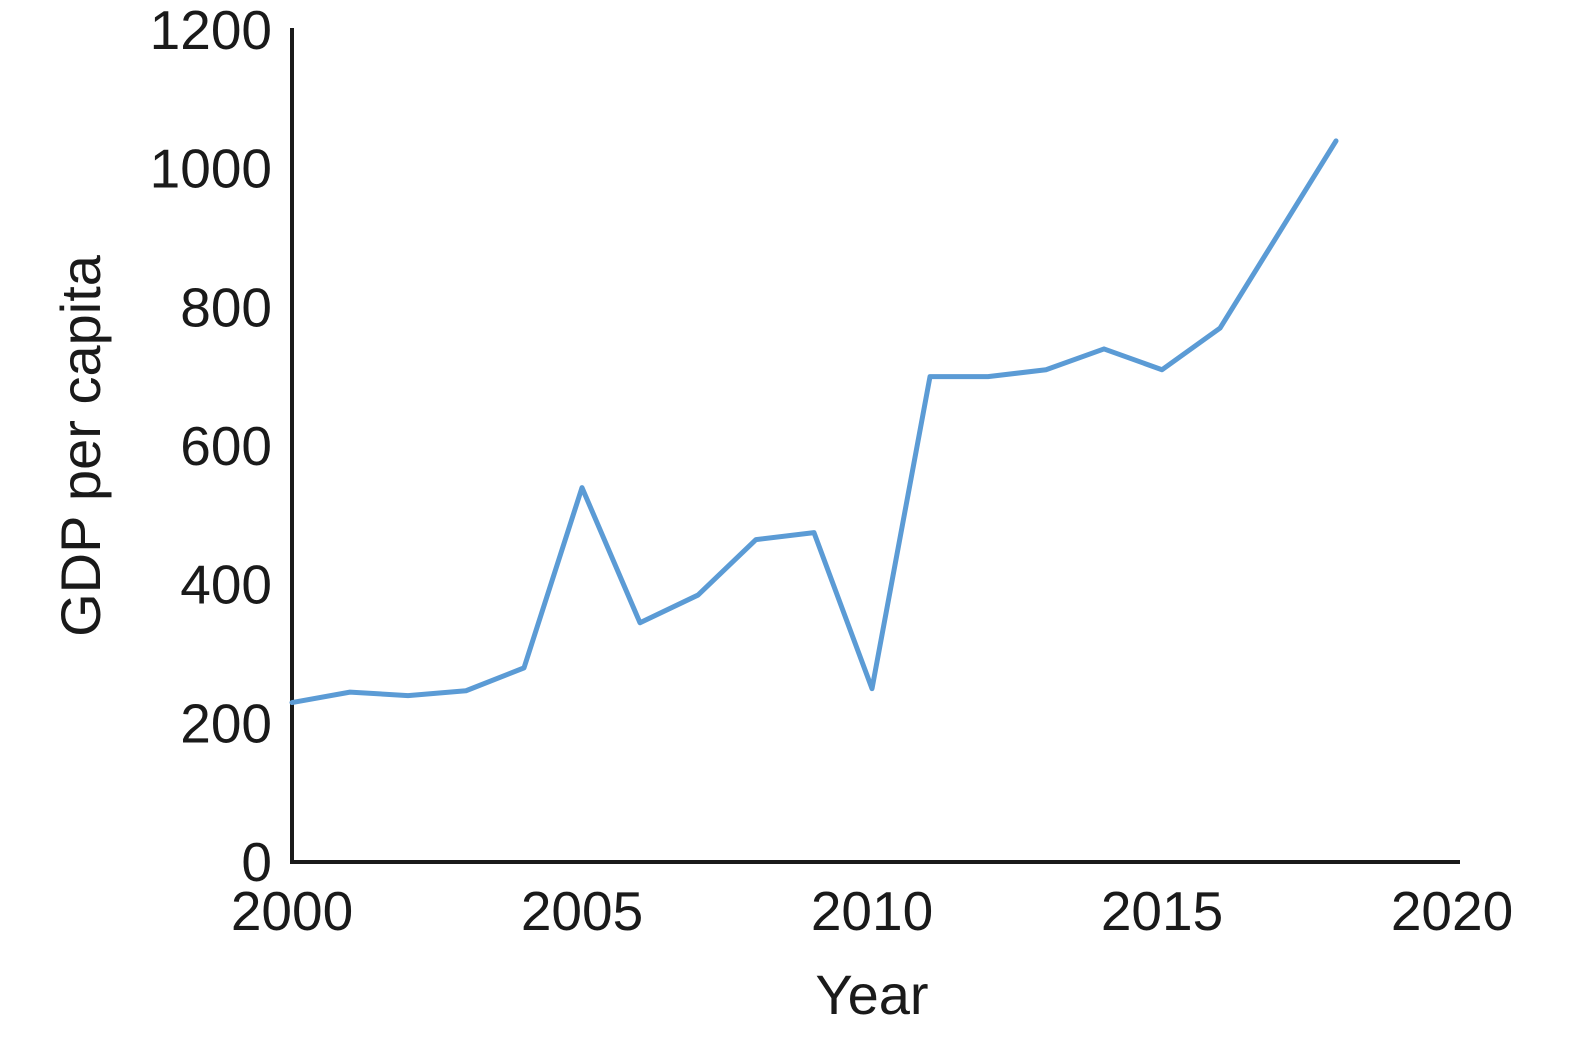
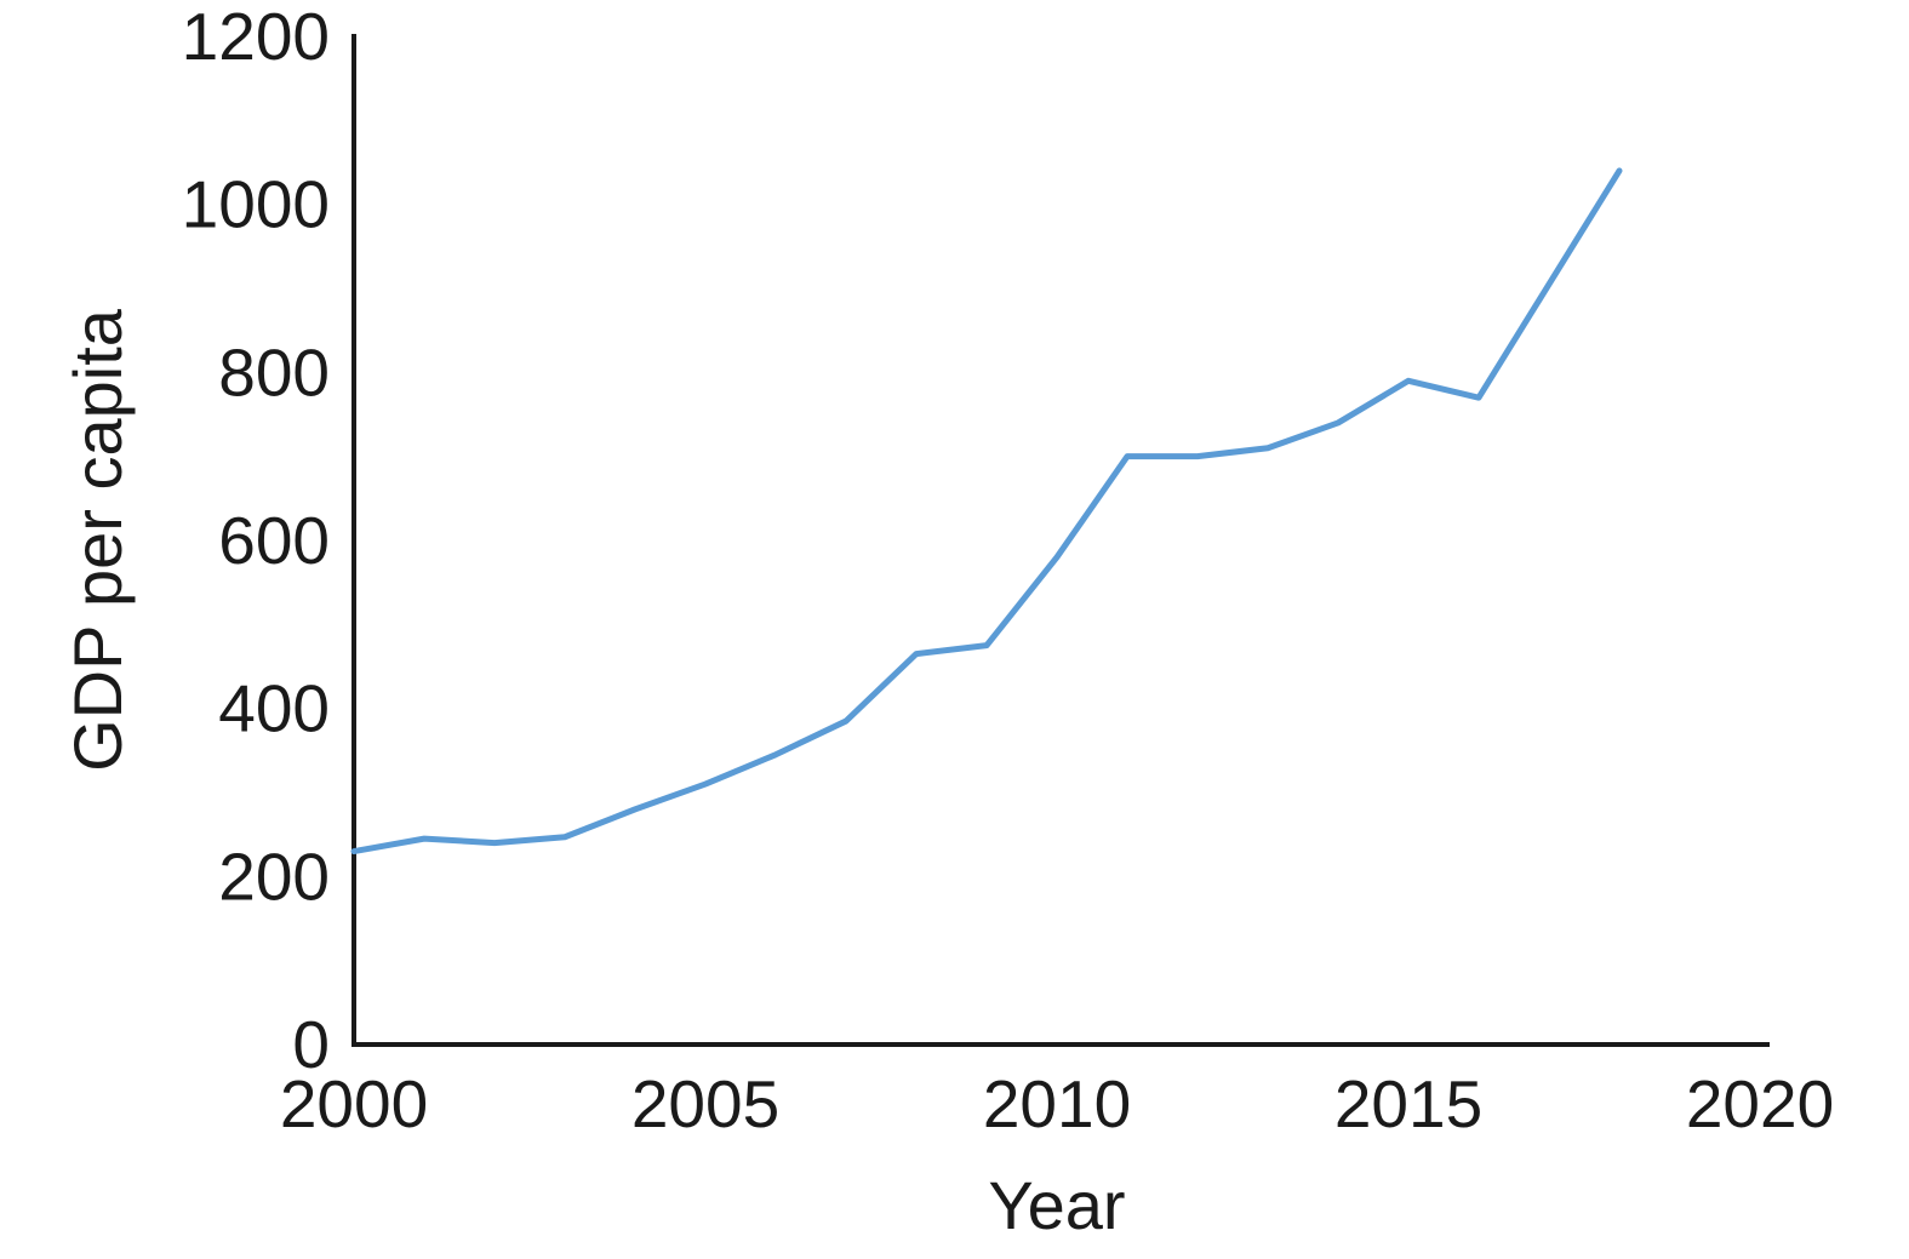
2005: 540 -> 310
2010: 250 -> 580
2015: 710 -> 790
